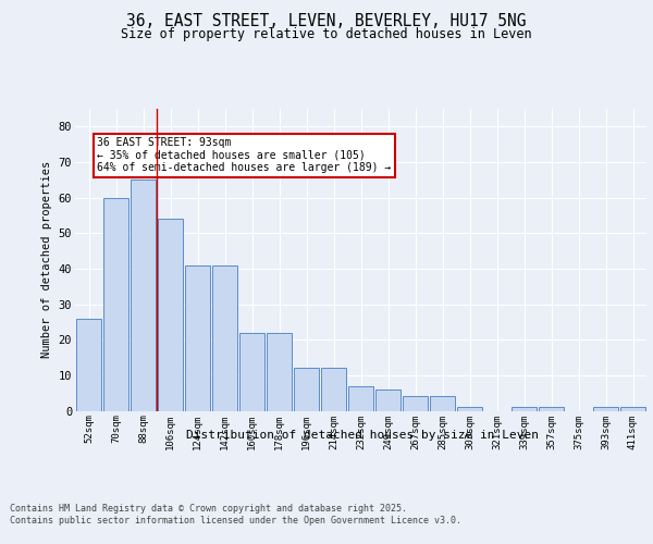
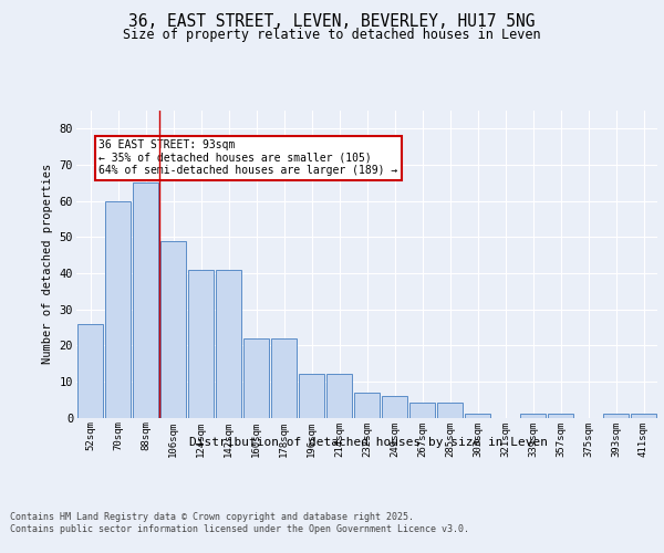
106sqm: 54 -> 49
